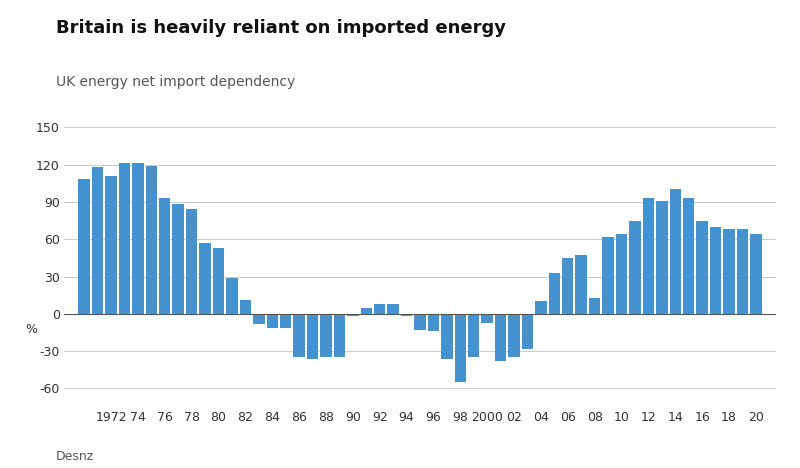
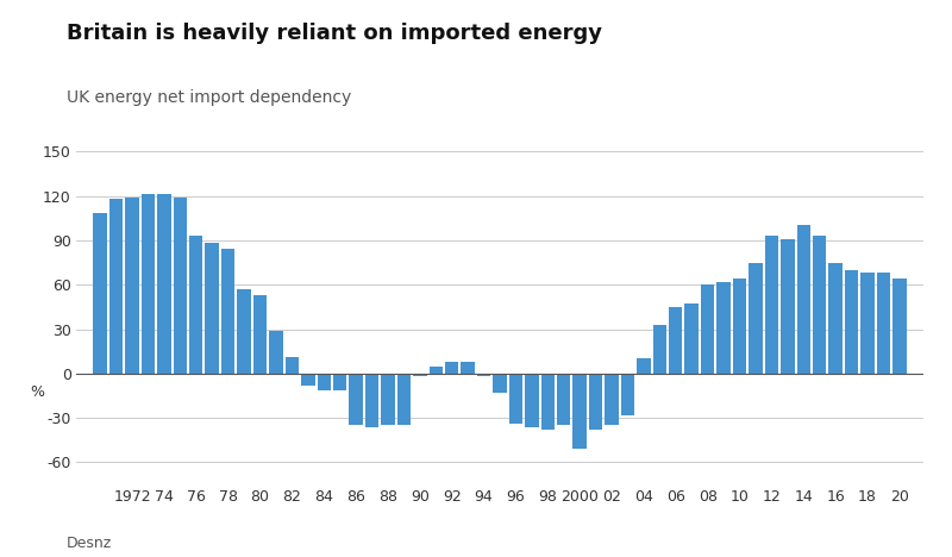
1972: 111 -> 119
96: -14 -> -34
98: -55 -> -38
2000: -7 -> -51
08: 13 -> 60
